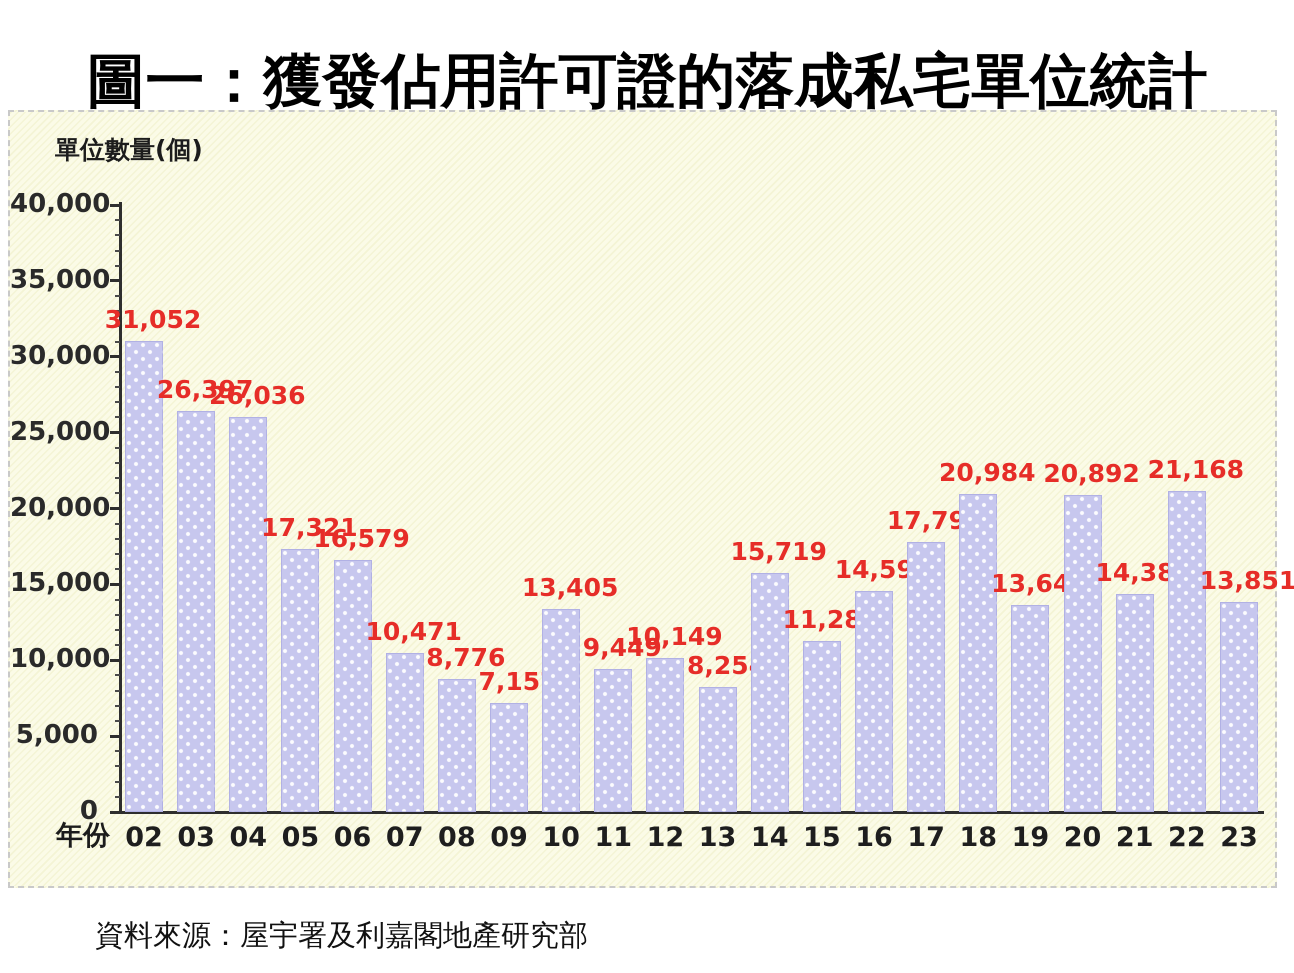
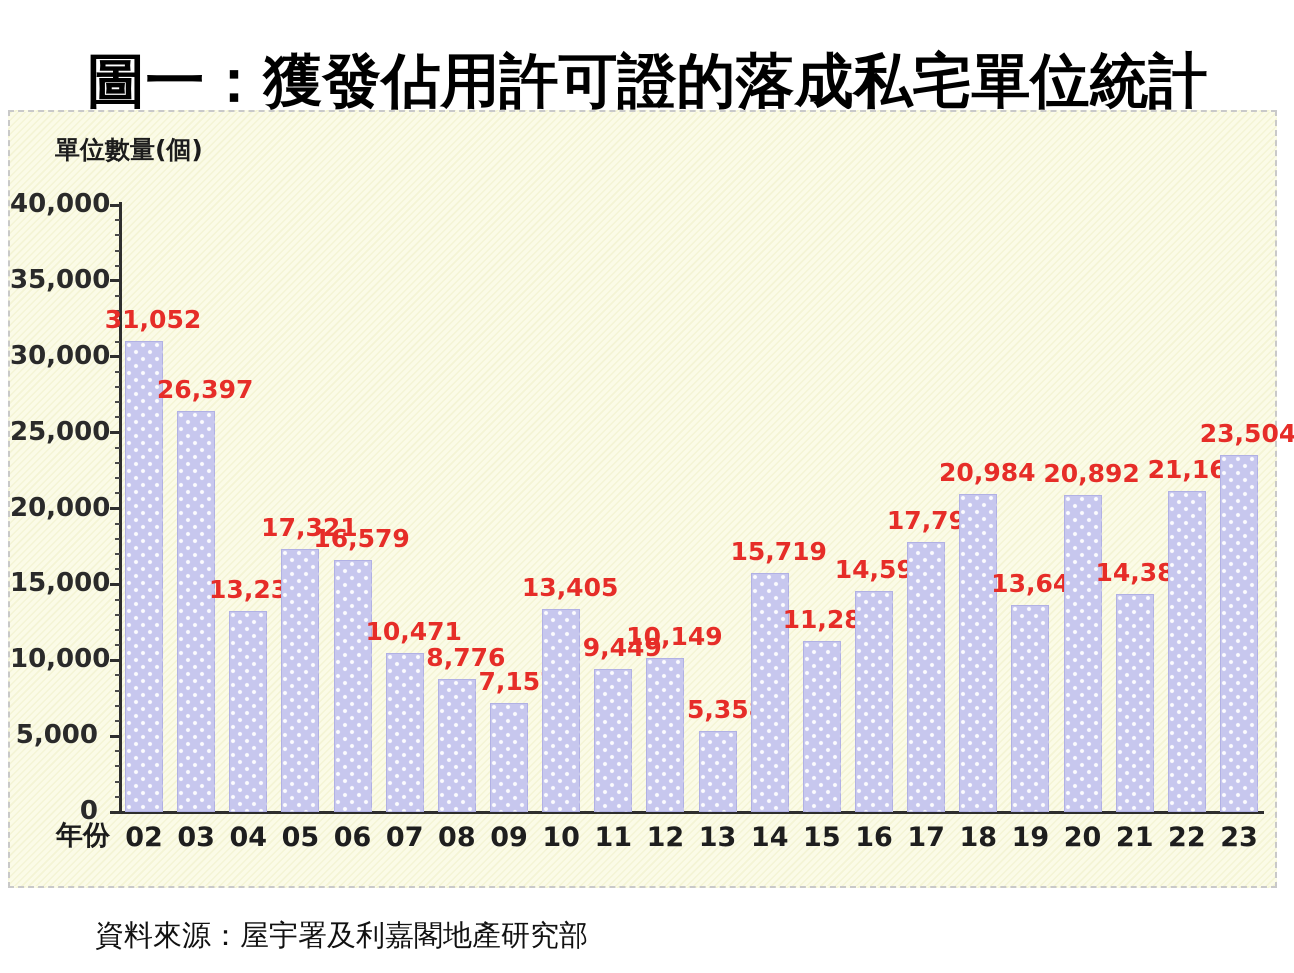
04: 26,036 -> 13,235
13: 8,254 -> 5,358
23: 13,851 -> 23,504
